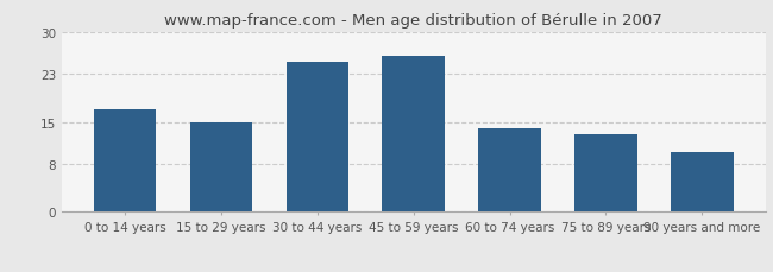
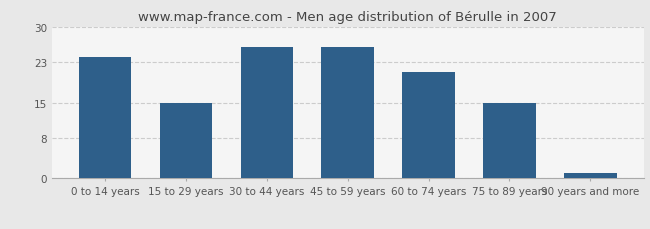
0 to 14 years: 17 -> 24
30 to 44 years: 25 -> 26
60 to 74 years: 14 -> 21
75 to 89 years: 13 -> 15
90 years and more: 10 -> 1
